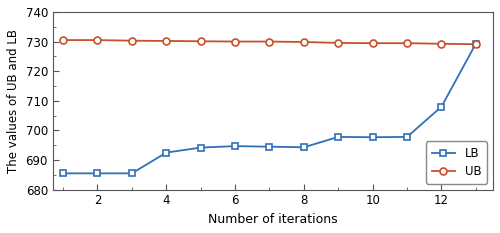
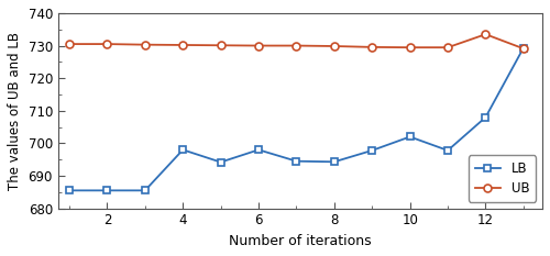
LB/4: 692.5 -> 698.0
LB/6: 694.7 -> 698.0
LB/10: 697.7 -> 702.0
UB/12: 729.2 -> 733.5
